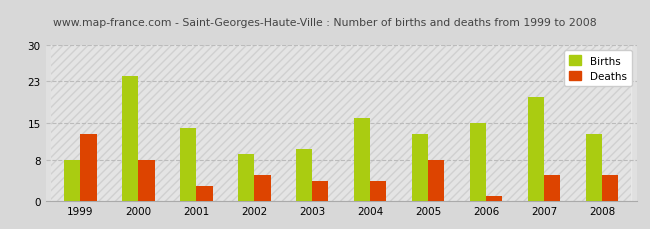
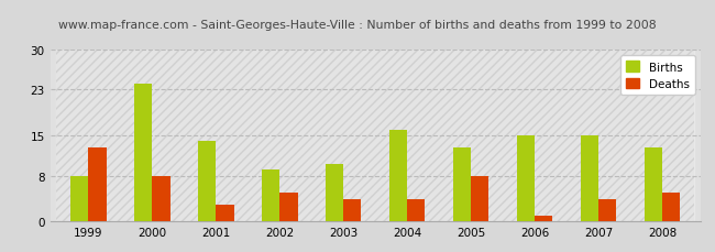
Births/2007: 20 -> 15
Deaths/2007: 5 -> 4
